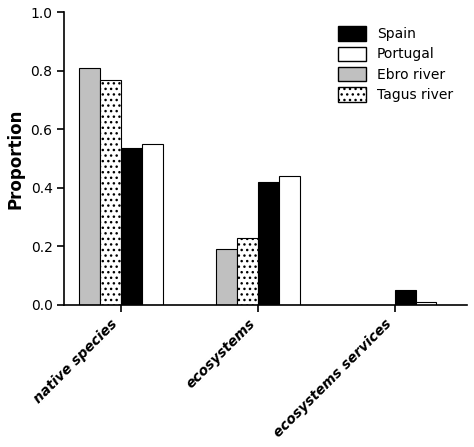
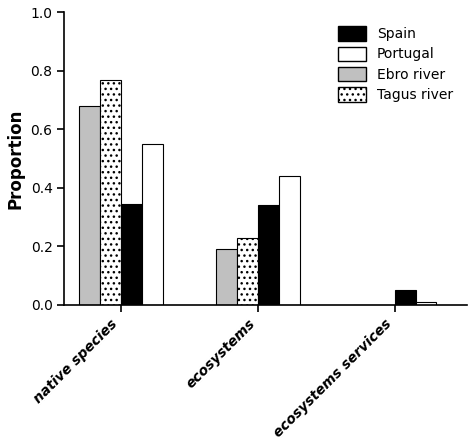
Ebro river/native species: 0.81 -> 0.68
Spain/native species: 0.535 -> 0.345
Spain/ecosystems: 0.420 -> 0.340
